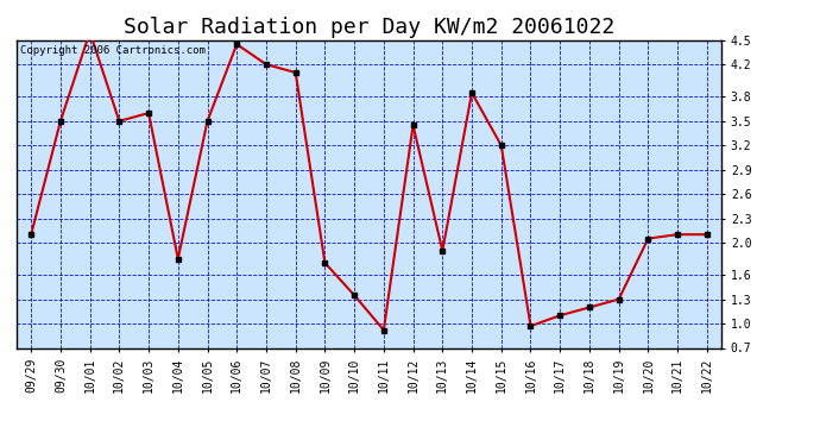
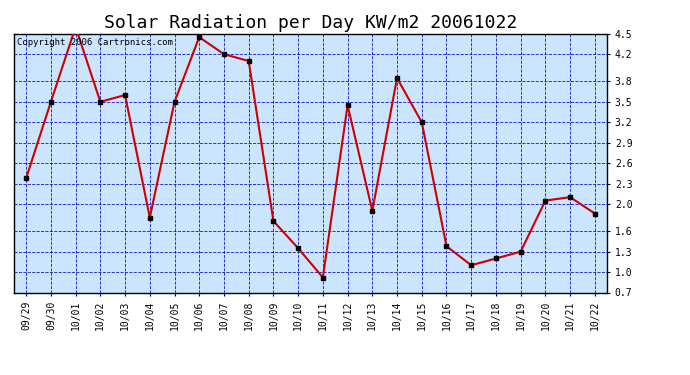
09/29: 2.10 -> 2.38
10/16: 0.97 -> 1.38
10/22: 2.10 -> 1.86
